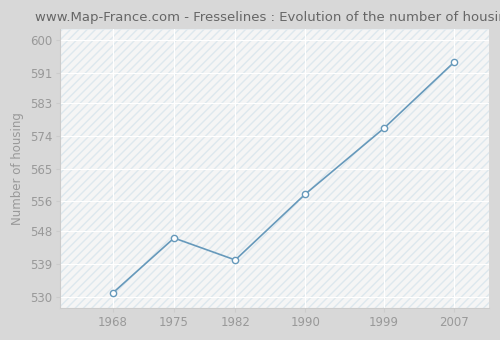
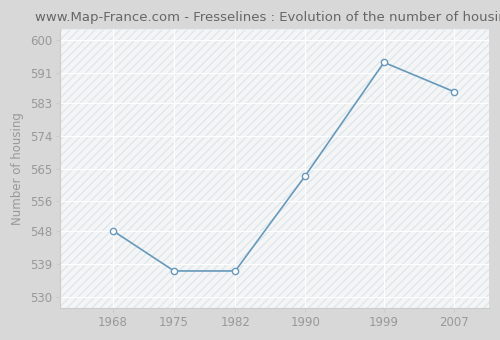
1968: 531 -> 548
1975: 546 -> 537
1982: 540 -> 537
1990: 558 -> 563
1999: 576 -> 594
2007: 594 -> 586
